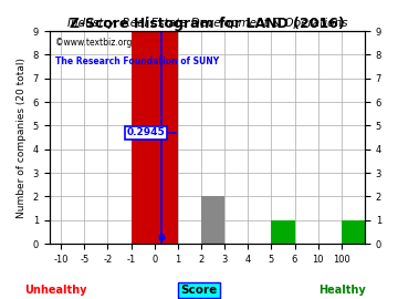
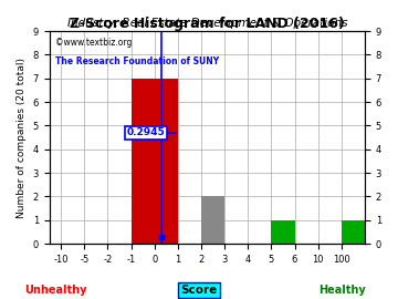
0: 9 -> 7
